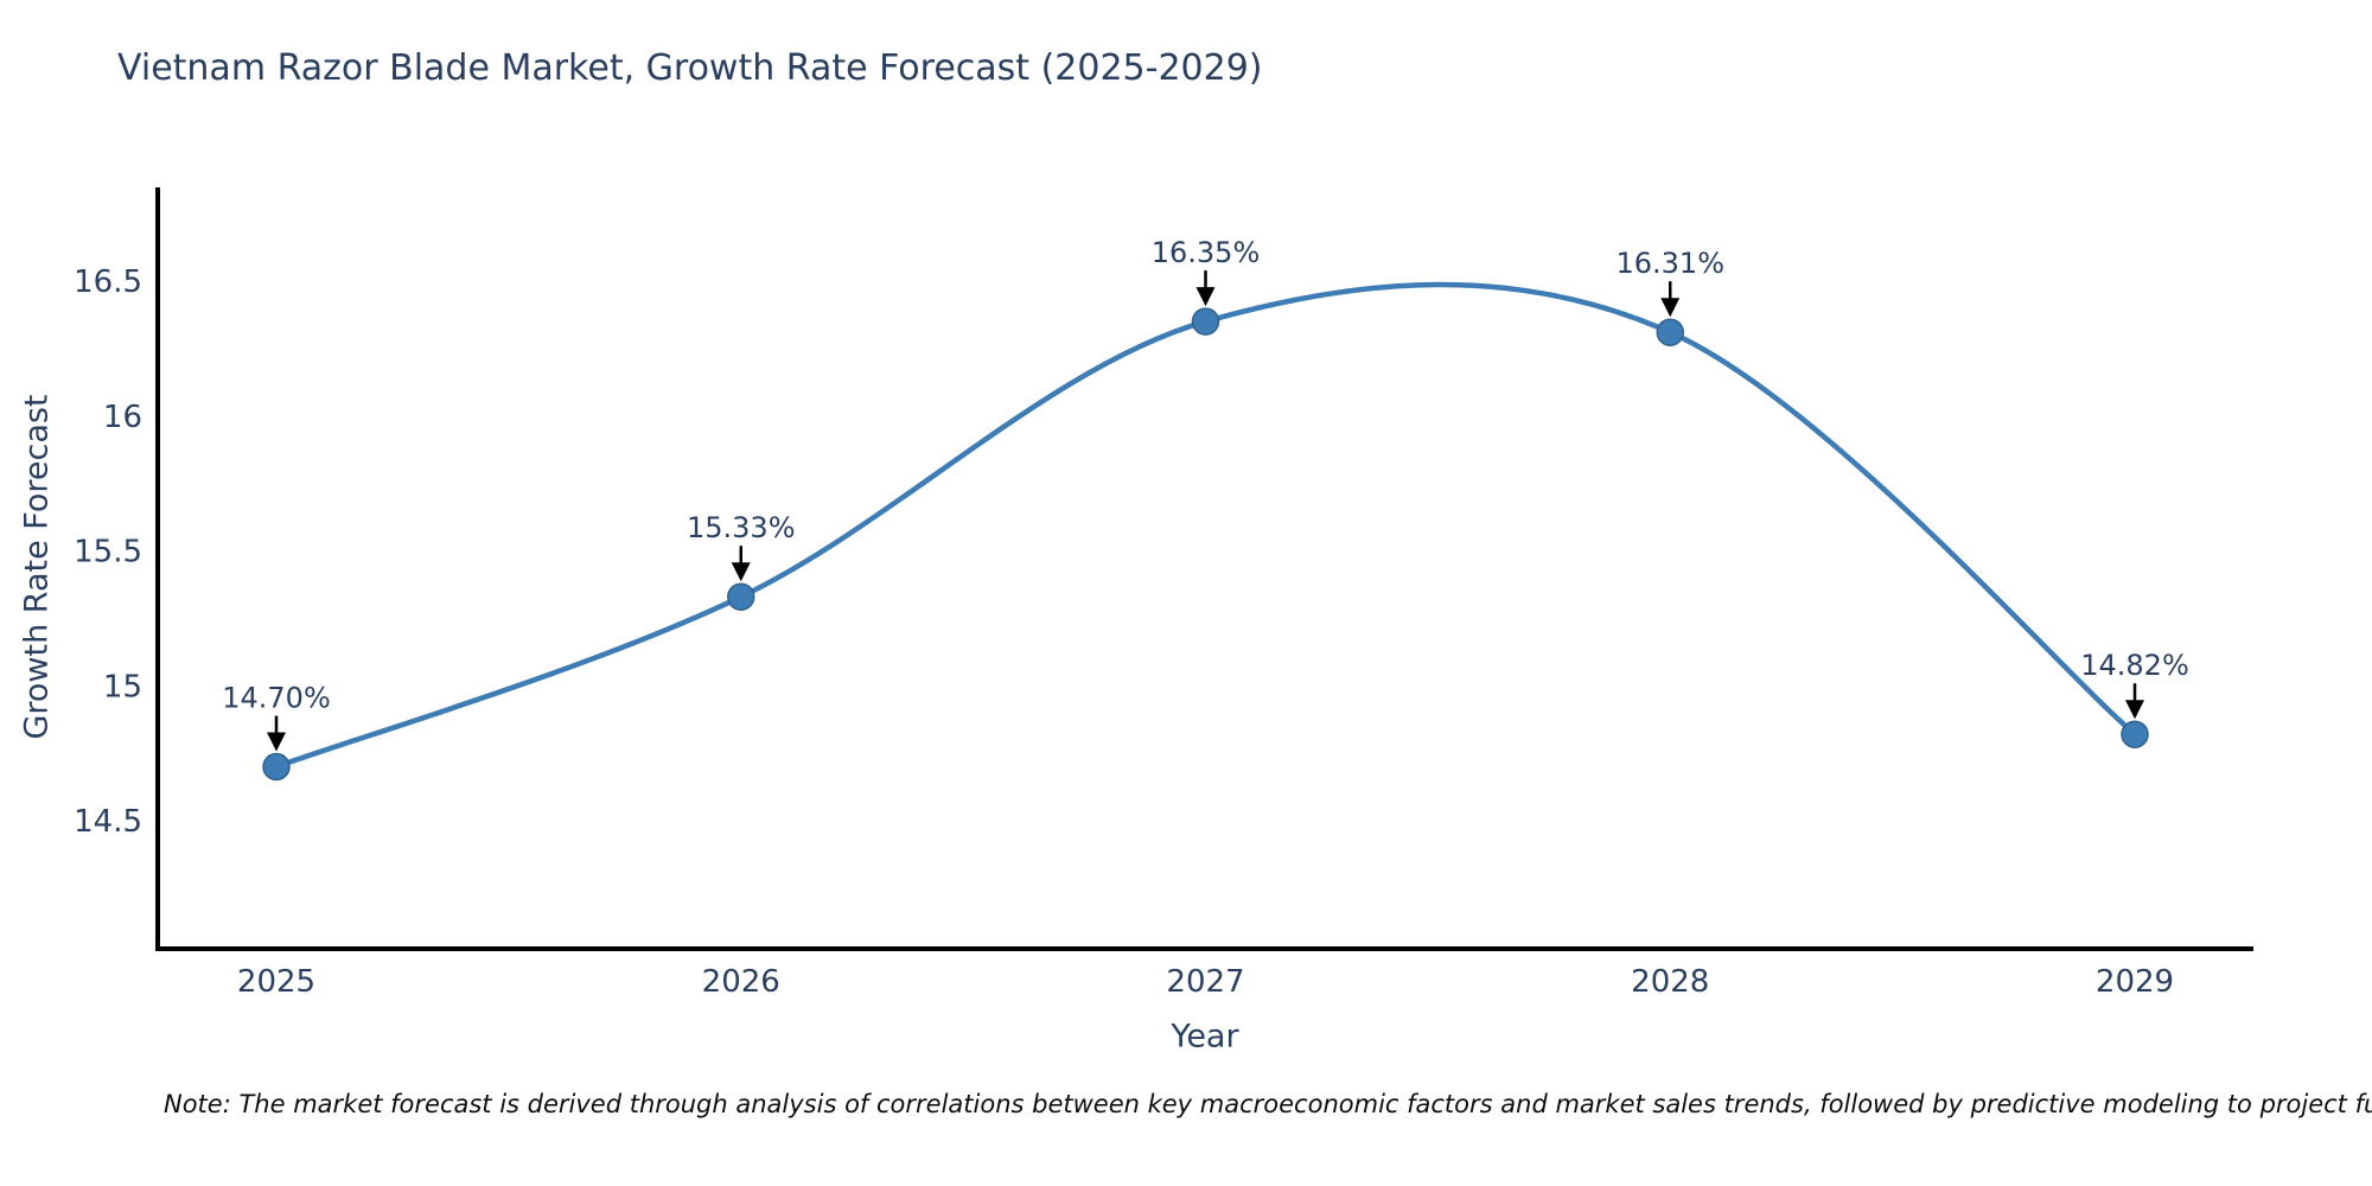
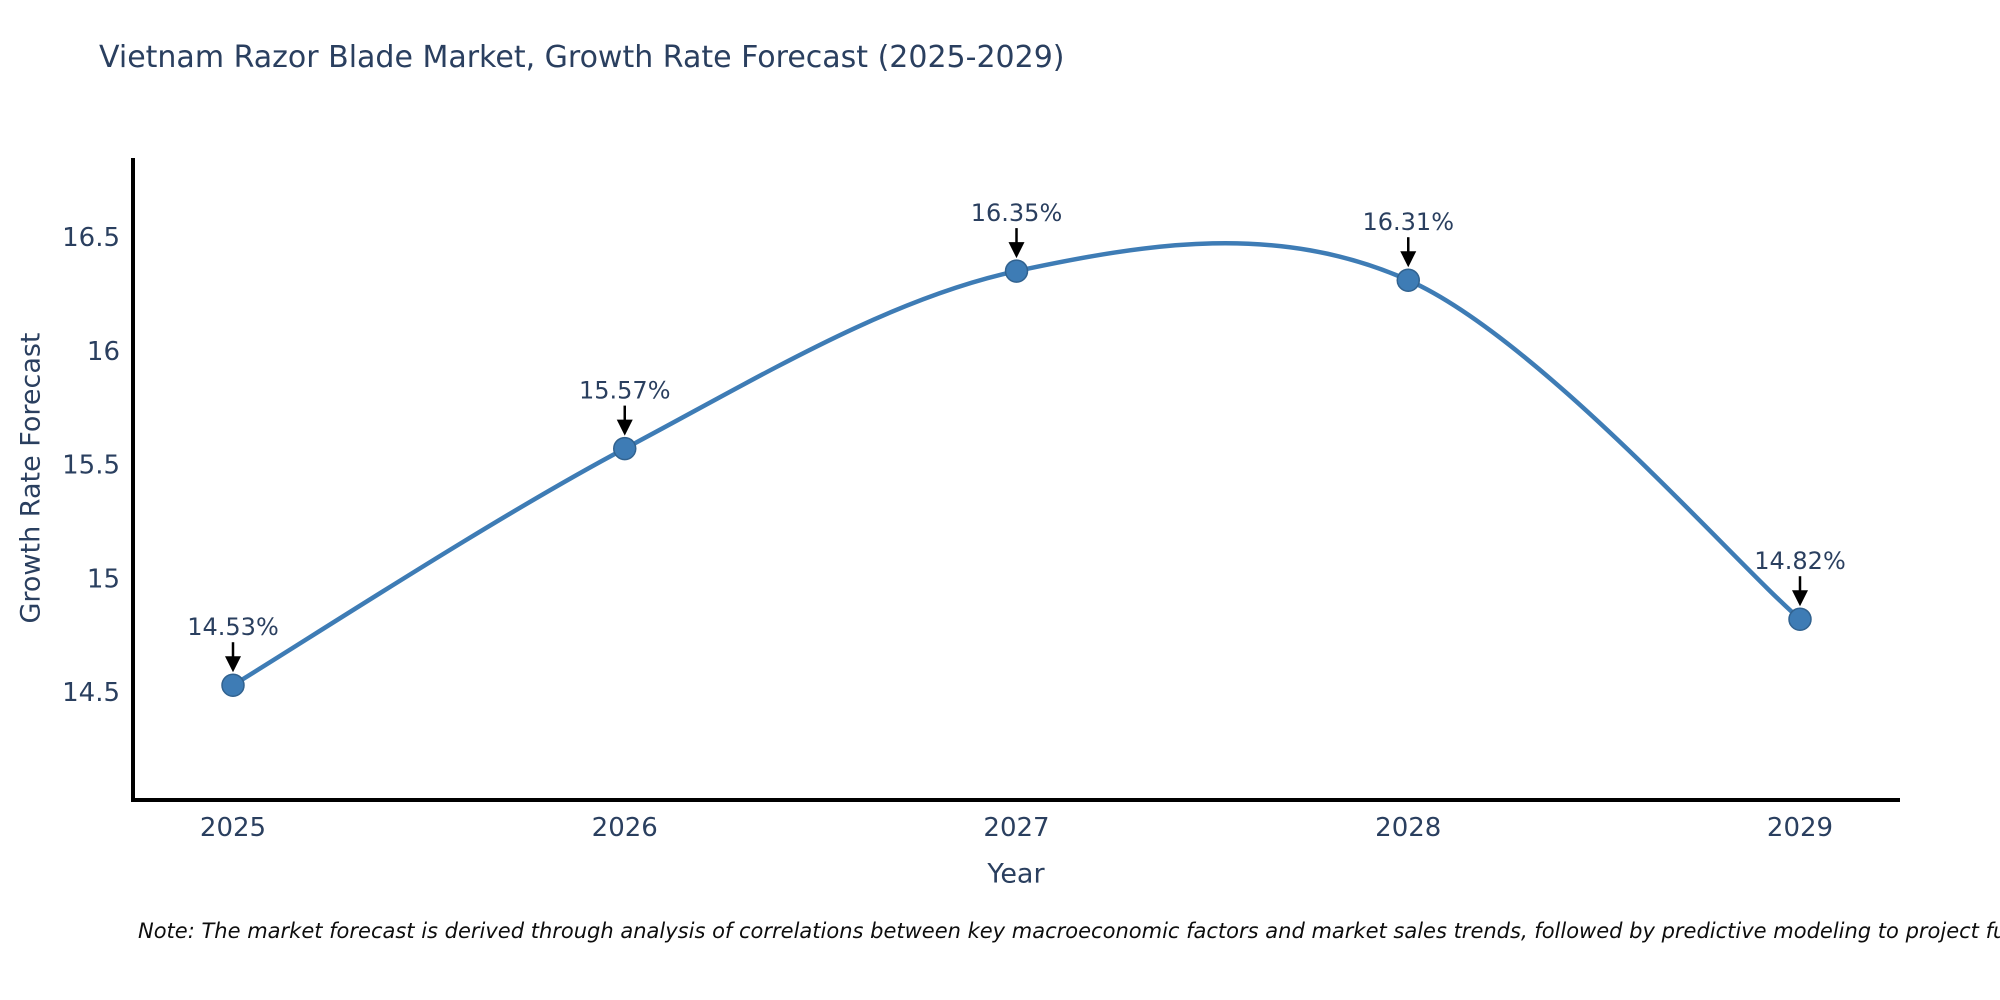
2025: 14.70% -> 14.53%
2026: 15.33% -> 15.57%
